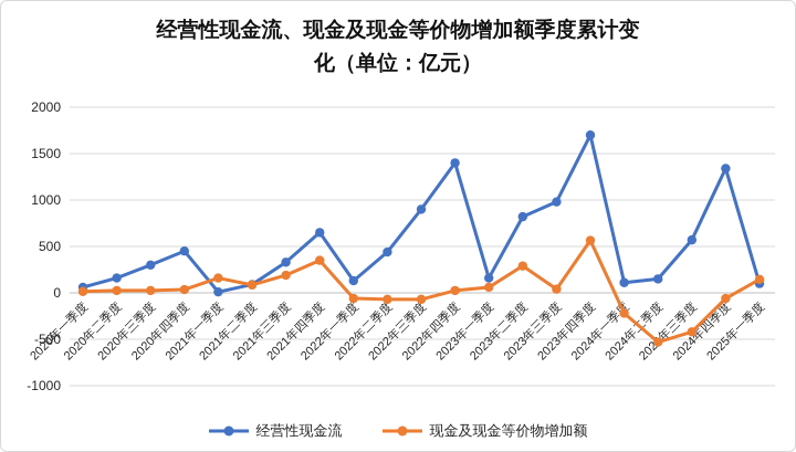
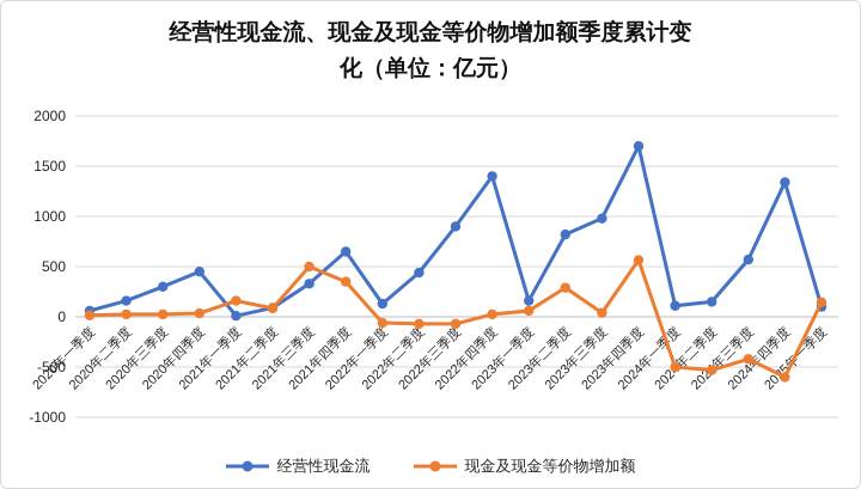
现金及现金等价物增加额/2021年三季度: 200 -> 500
现金及现金等价物增加额/2024年一季度: -200 -> -500
现金及现金等价物增加额/2024年四季度: -100 -> -600
